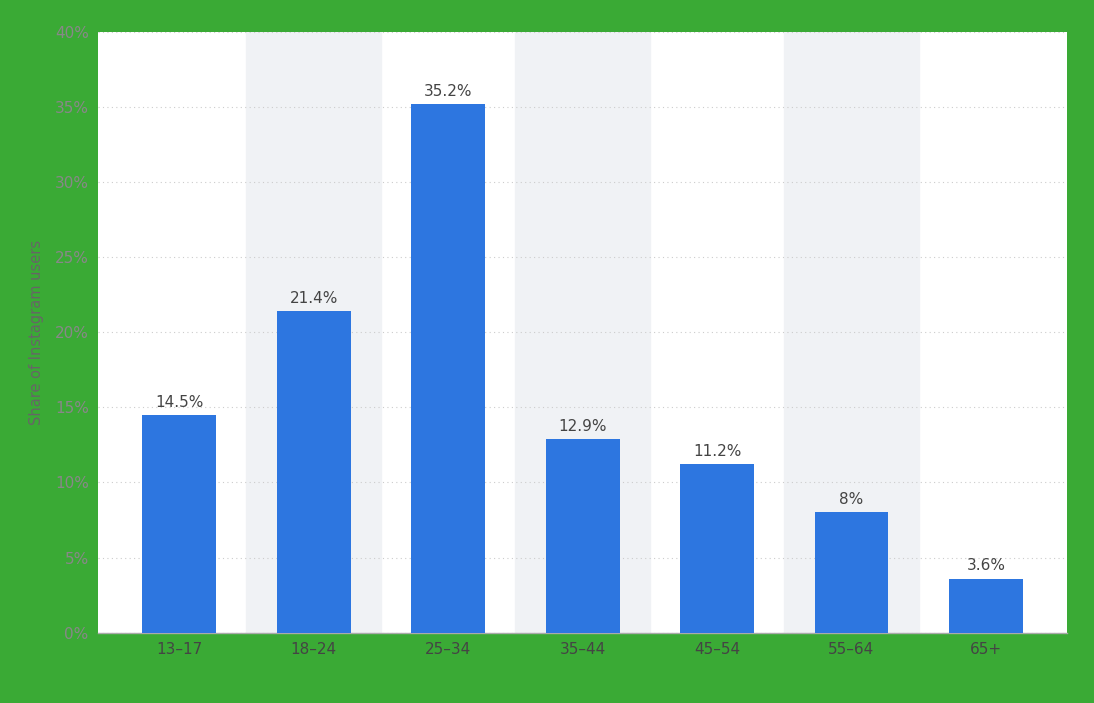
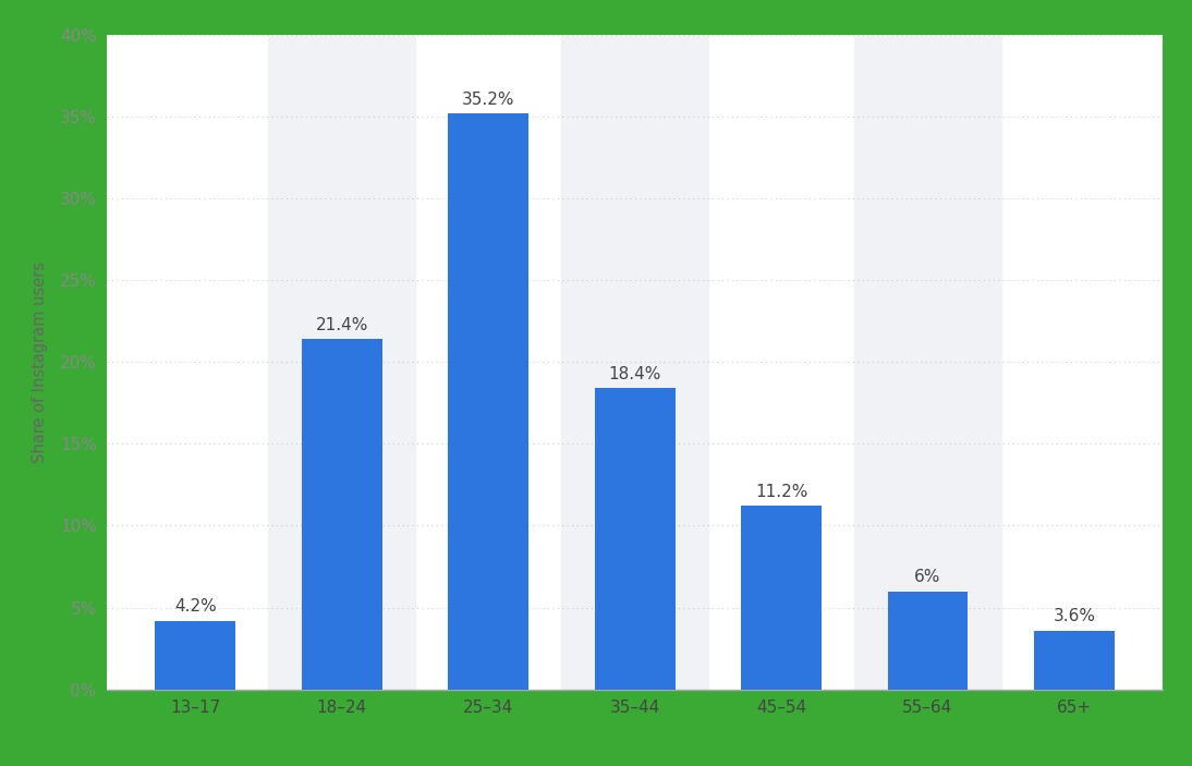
13–17: 14.5% -> 4.2%
35–44: 12.9% -> 18.4%
55–64: 8% -> 6%
